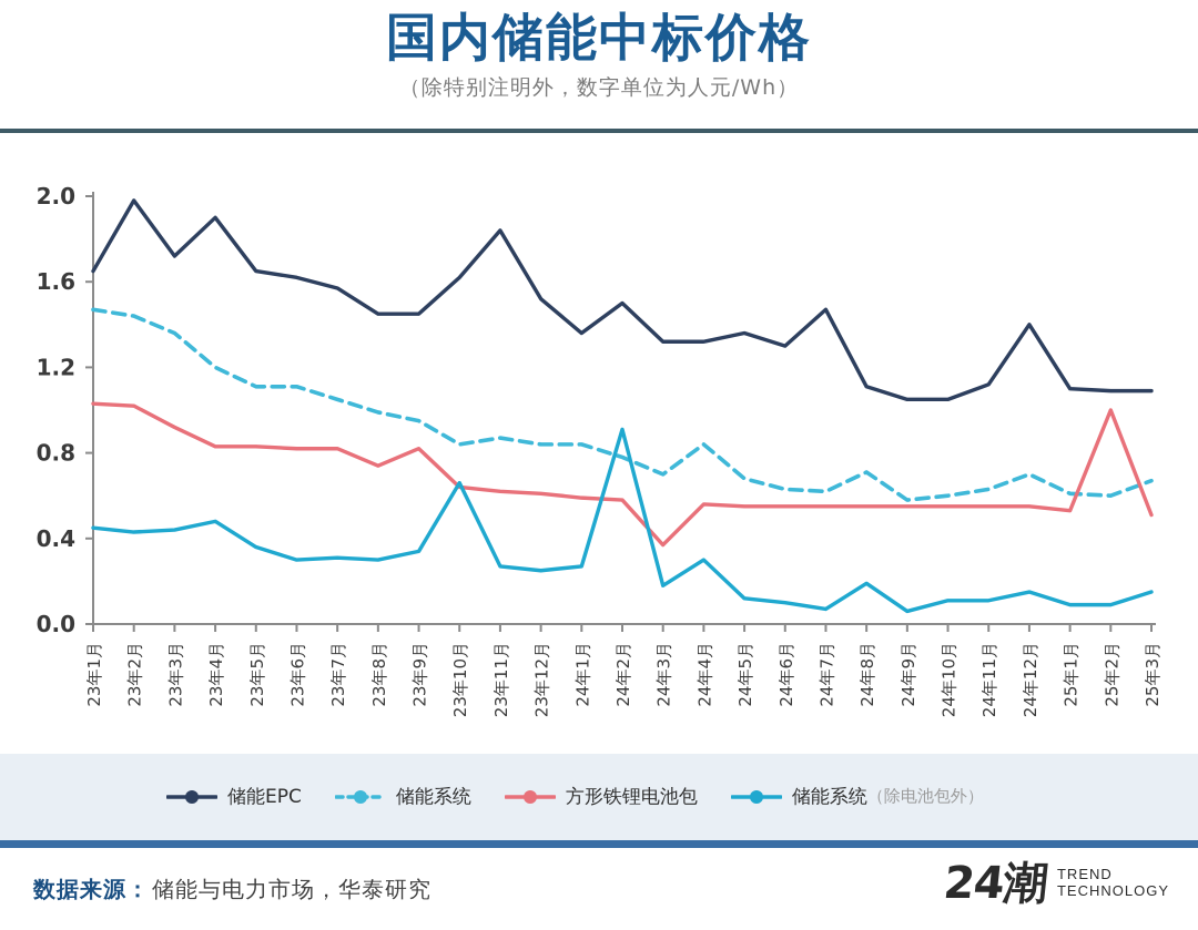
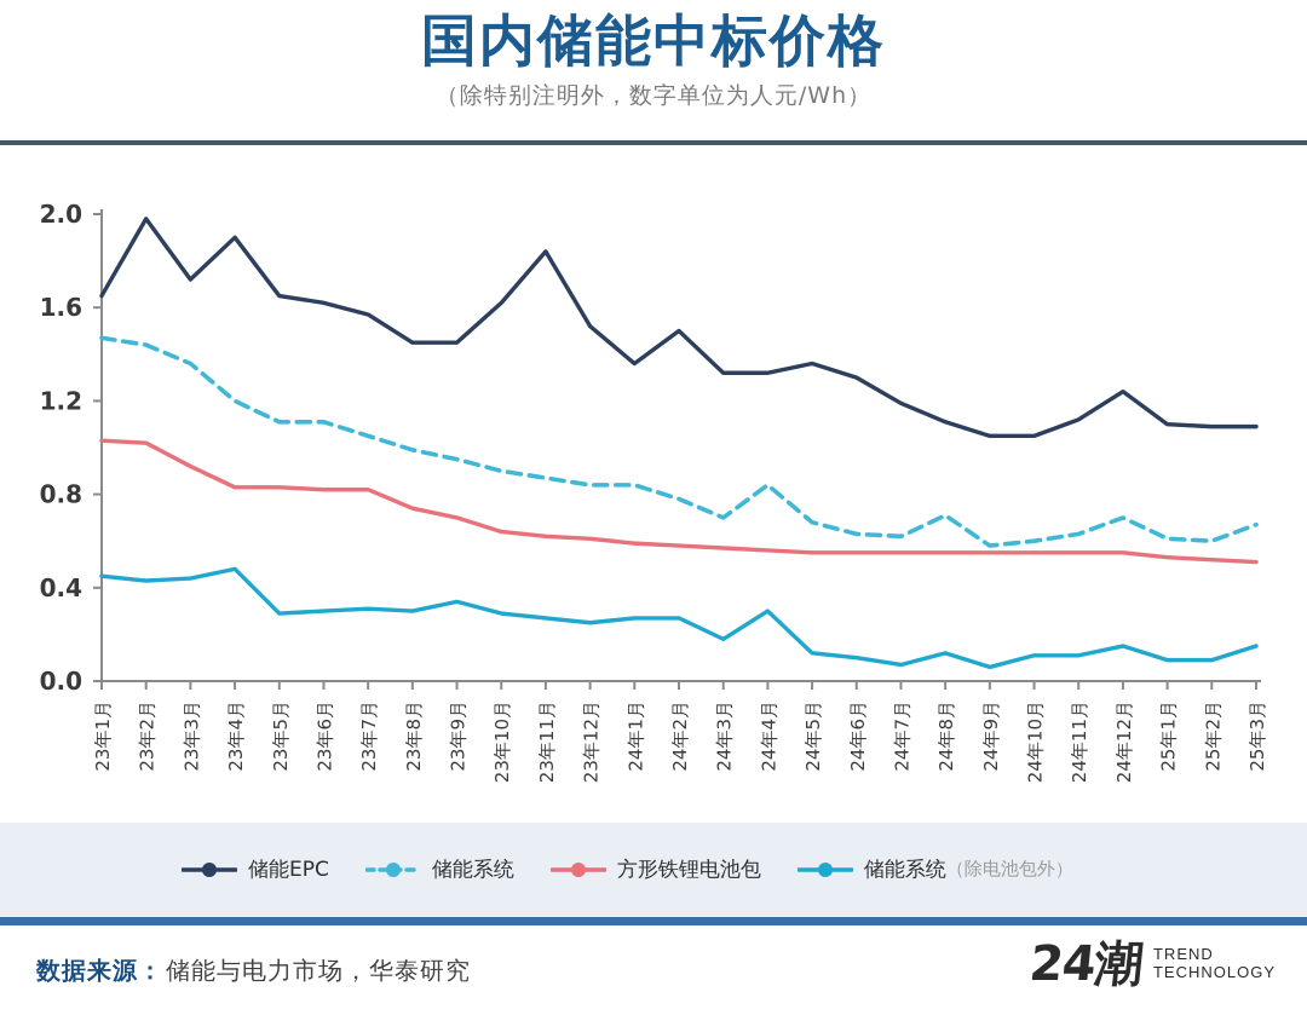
储能系统（除电池包外）/23年5月: 0.36 -> 0.29
方形铁锂电池包/23年9月: 0.82 -> 0.70
储能系统/23年10月: 0.84 -> 0.90
储能系统（除电池包外）/23年10月: 0.66 -> 0.29
储能系统（除电池包外）/24年2月: 0.91 -> 0.27
方形铁锂电池包/24年3月: 0.37 -> 0.57
储能EPC/24年7月: 1.47 -> 1.19
储能系统（除电池包外）/24年8月: 0.19 -> 0.12
储能EPC/24年12月: 1.40 -> 1.24
方形铁锂电池包/25年2月: 1.00 -> 0.52
